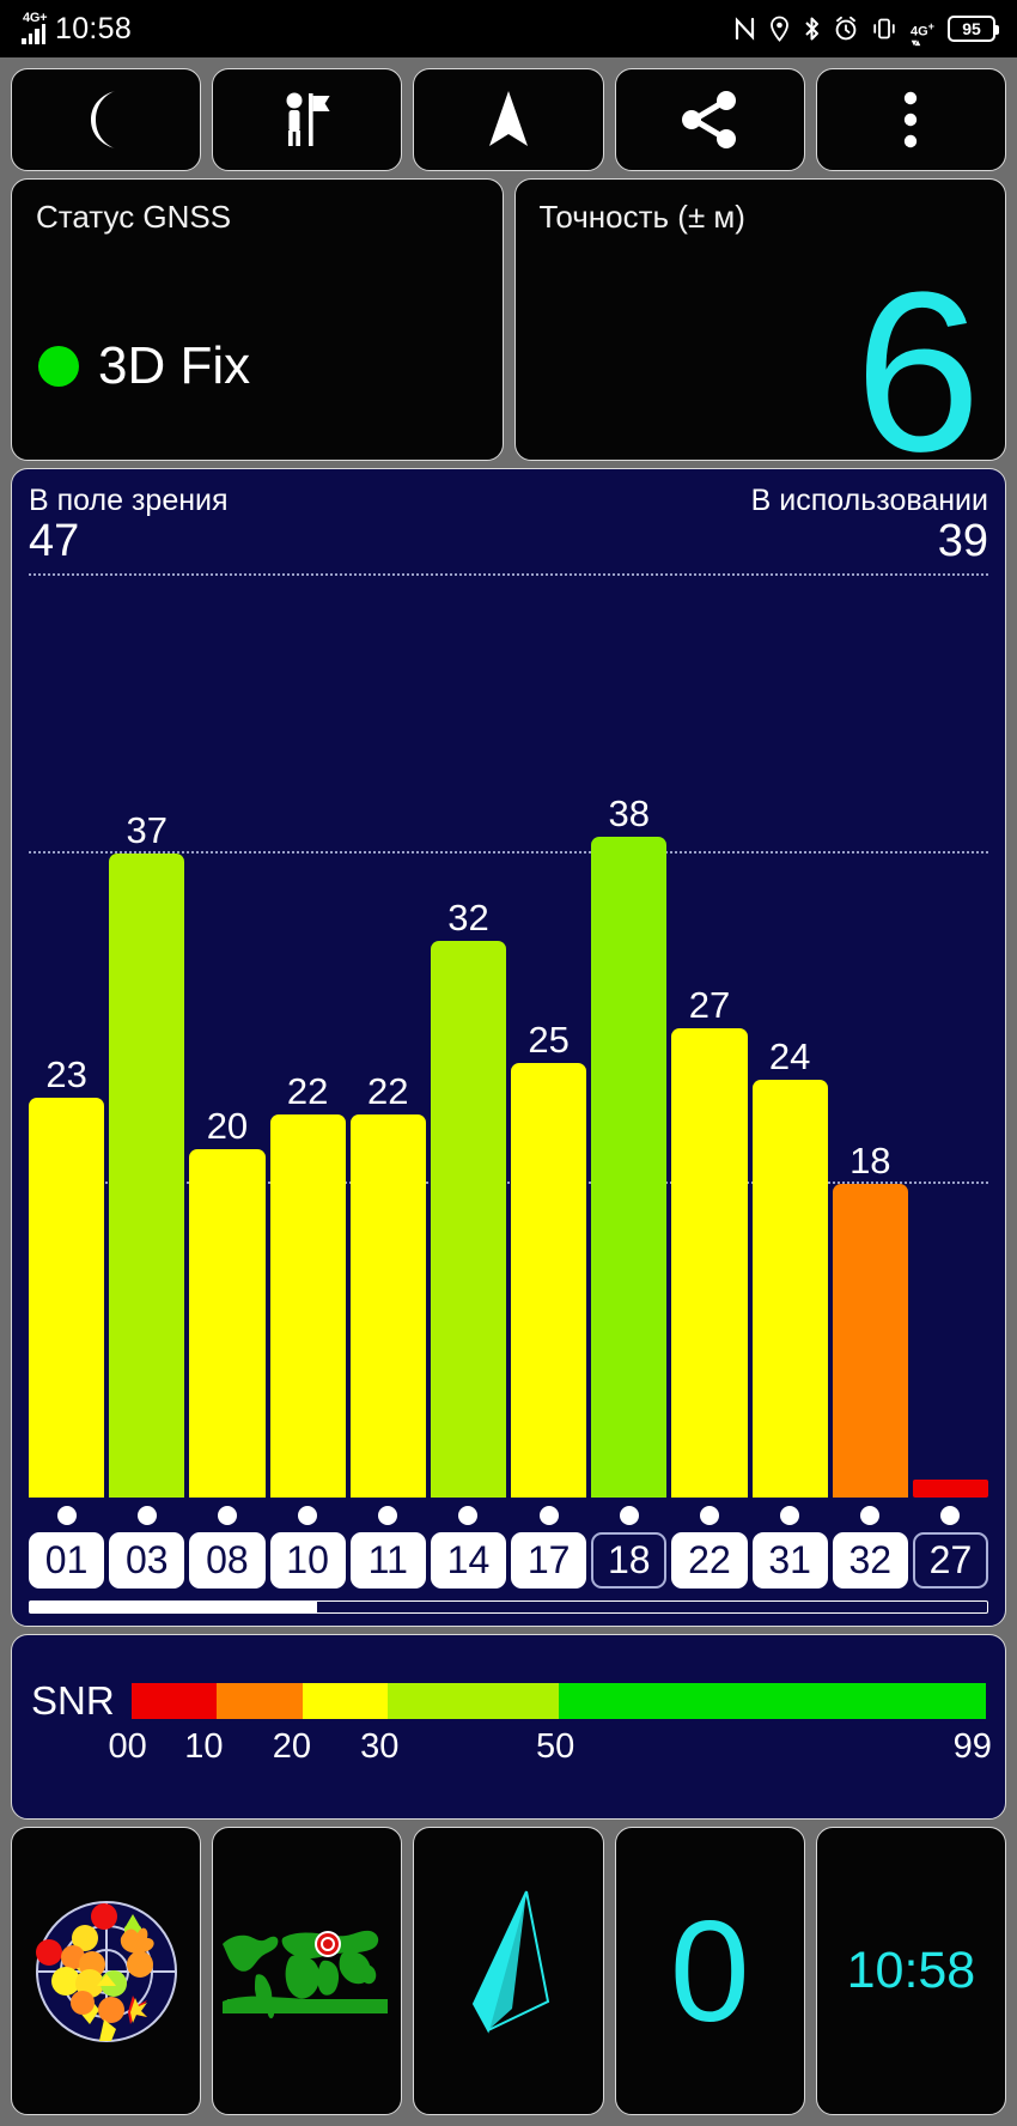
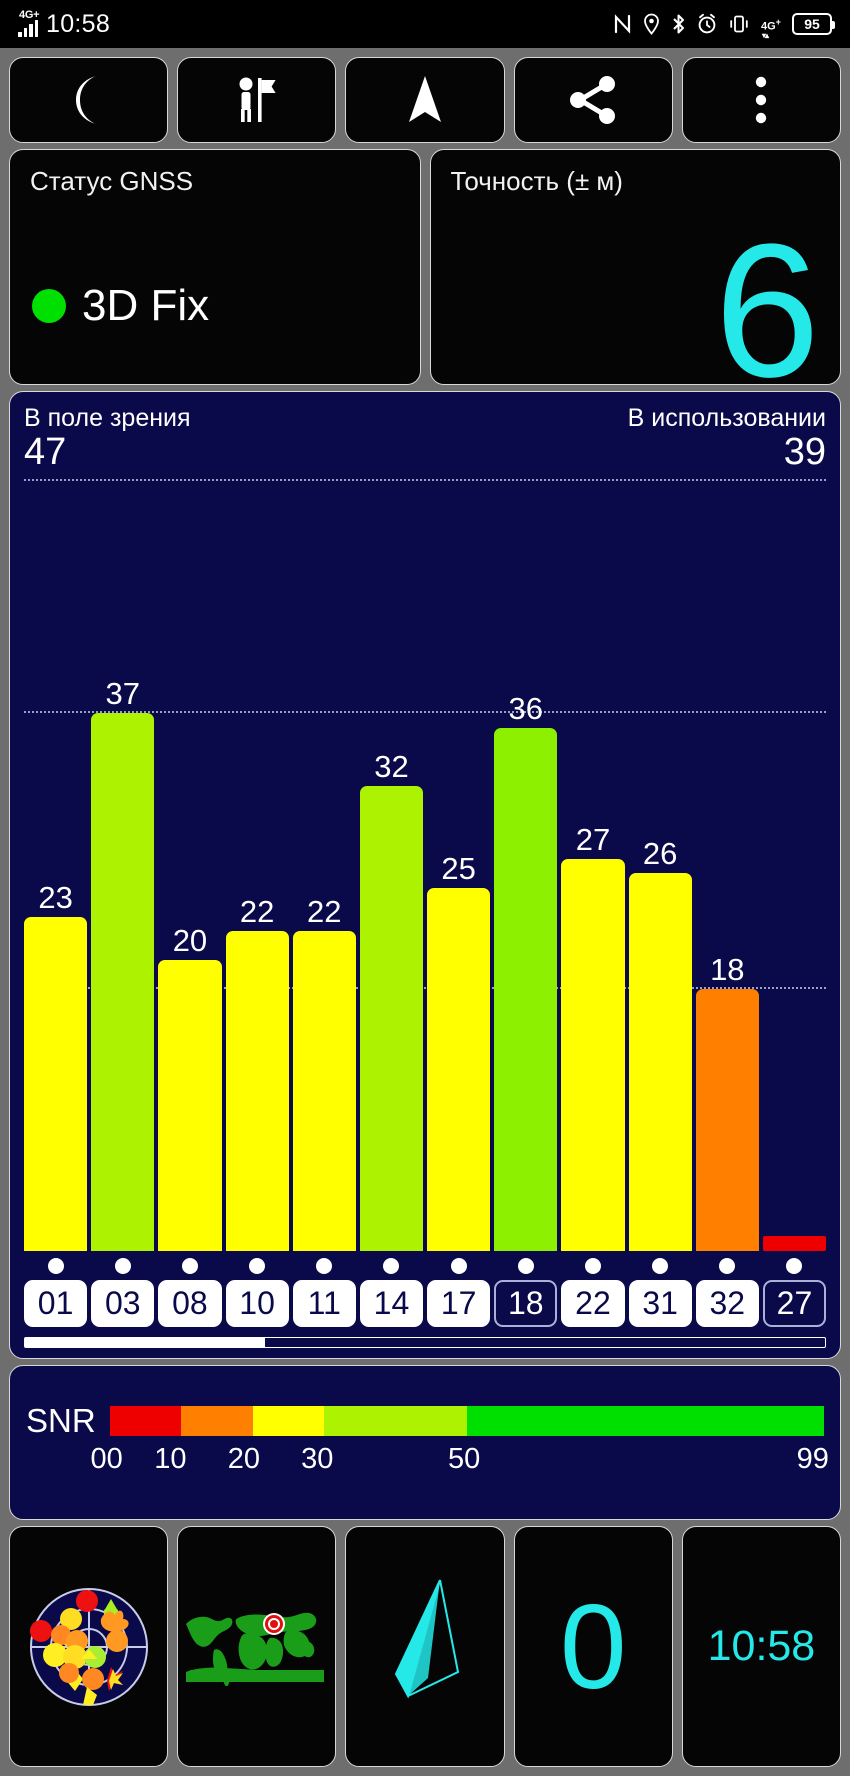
18: 38 -> 36
31: 24 -> 26
